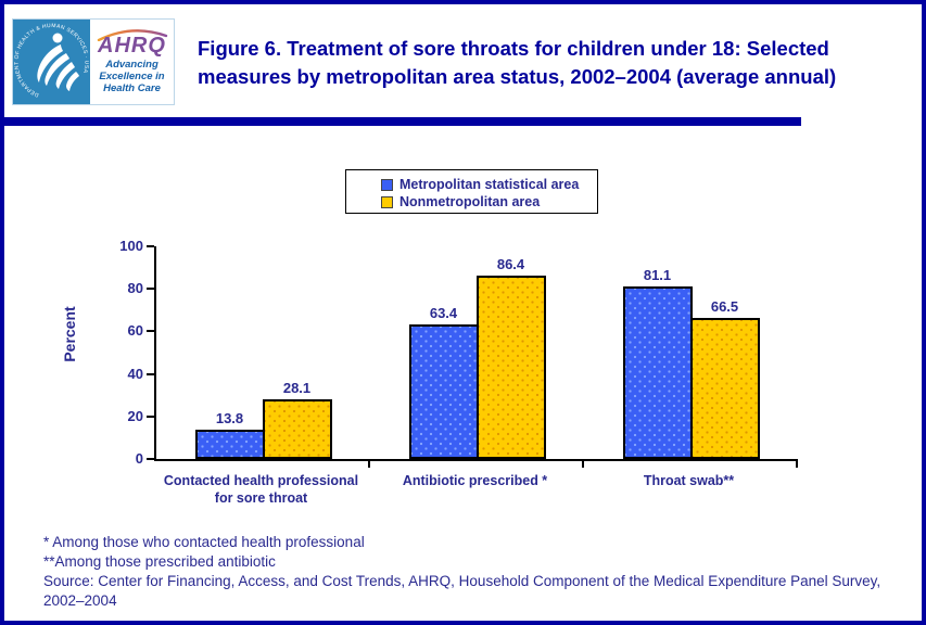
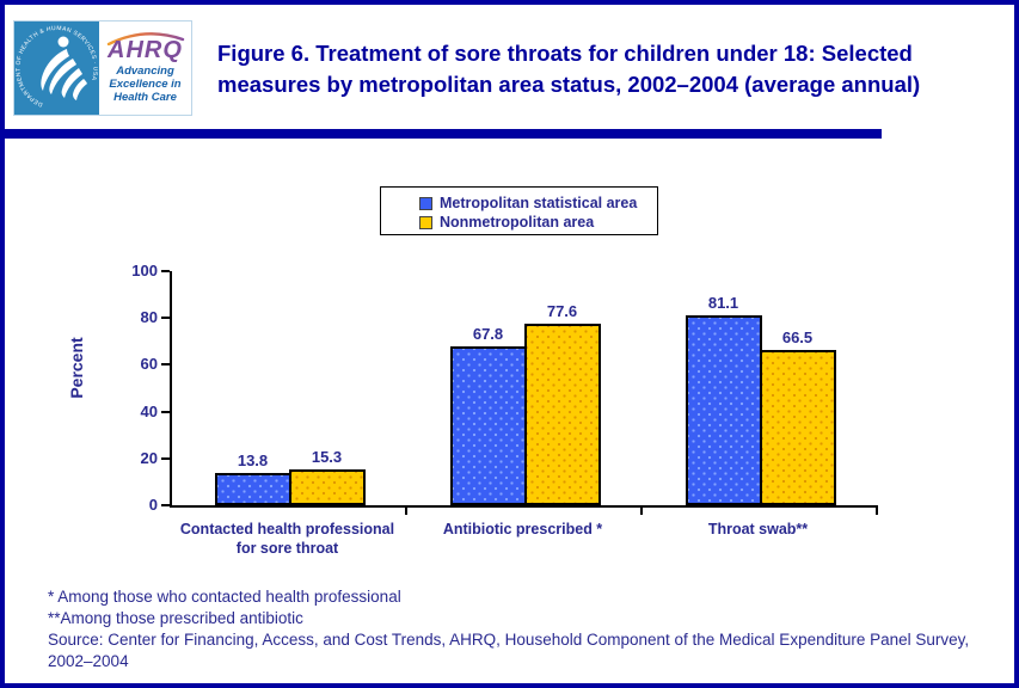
Nonmetropolitan area/Contacted health professional for sore throat: 28.1 -> 15.3
Metropolitan statistical area/Antibiotic prescribed *: 63.4 -> 67.8
Nonmetropolitan area/Antibiotic prescribed *: 86.4 -> 77.6
